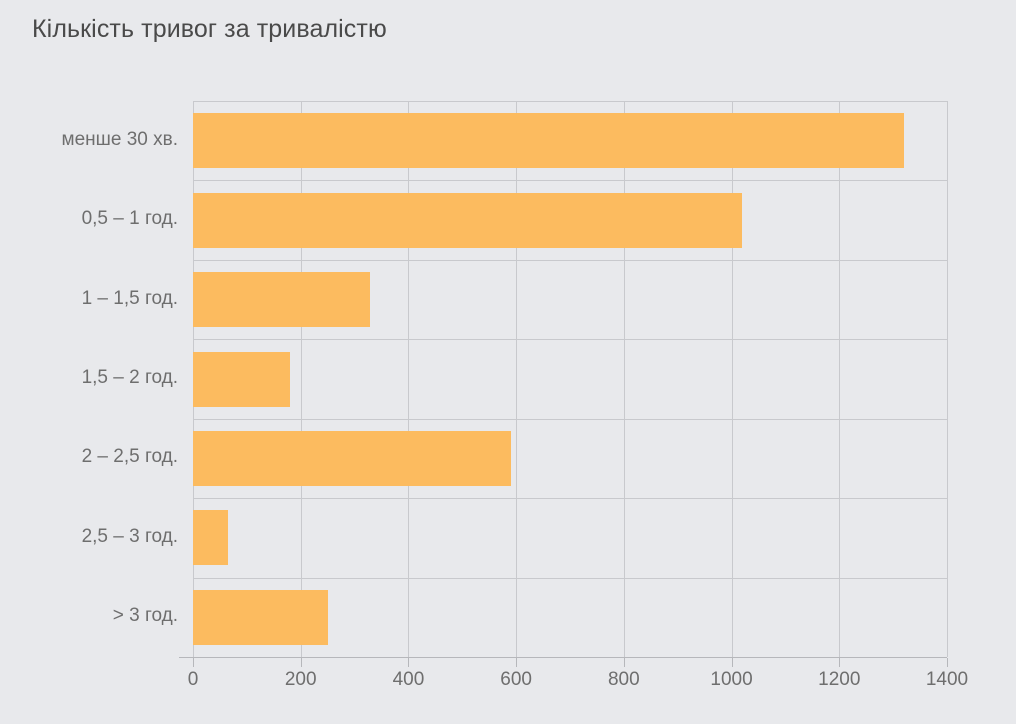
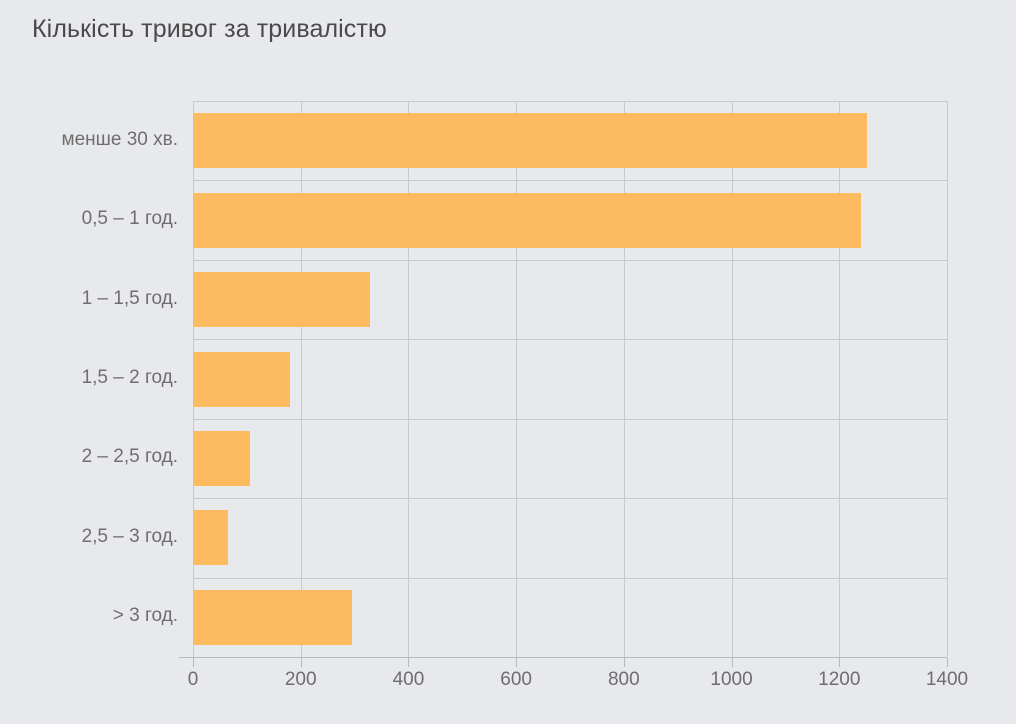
менше 30 хв.: 1320 -> 1250
0,5 – 1 год.: 1020 -> 1240
2 – 2,5 год.: 590 -> 100
> 3 год.: 250 -> 300
